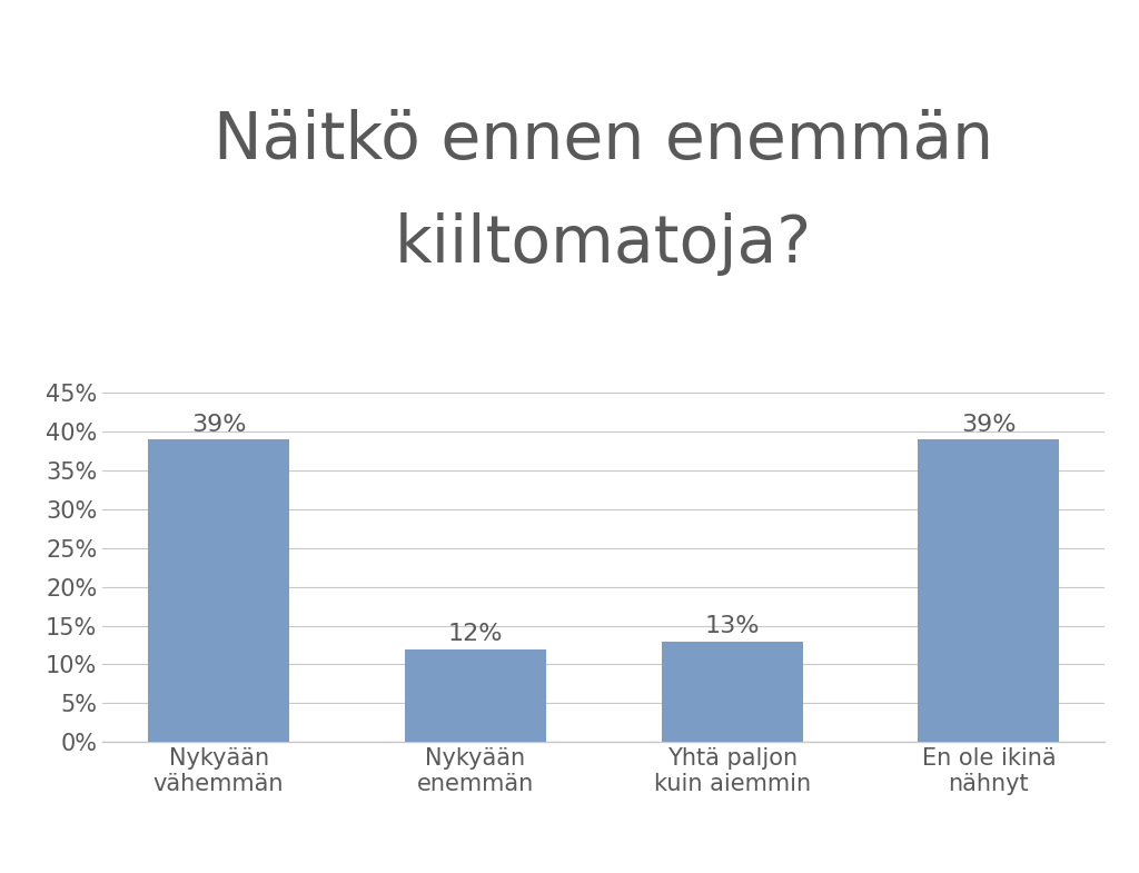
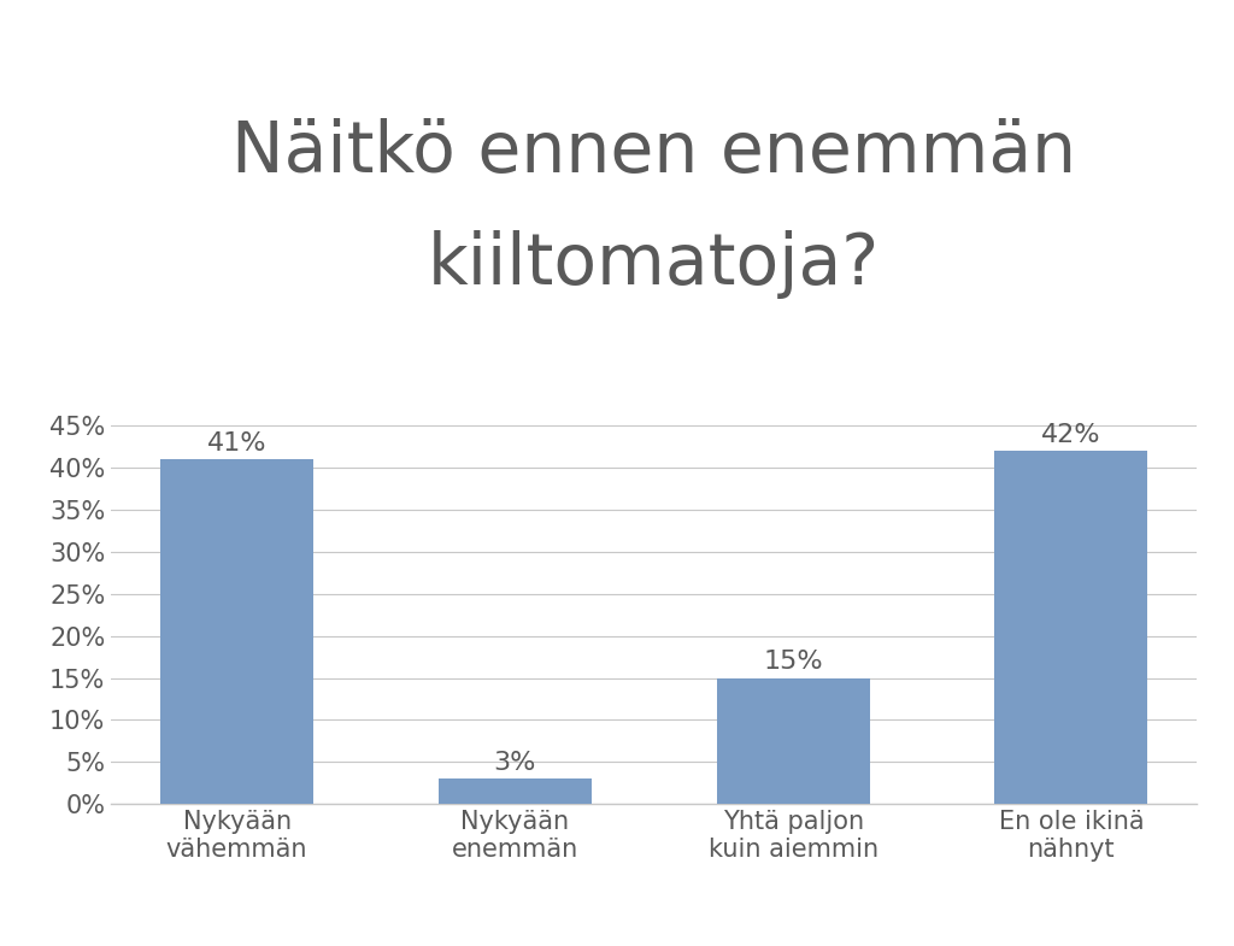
Nykyään vähemmän: 39% -> 41%
Nykyään enemmän: 12% -> 3%
Yhtä paljon kuin aiemmin: 13% -> 15%
En ole ikinä nähnyt: 39% -> 42%
